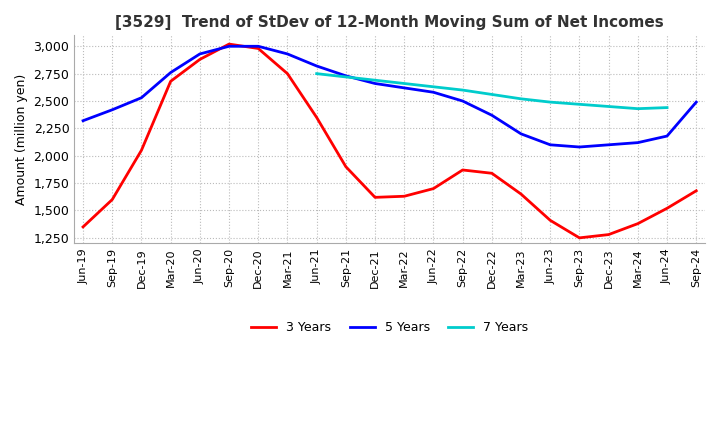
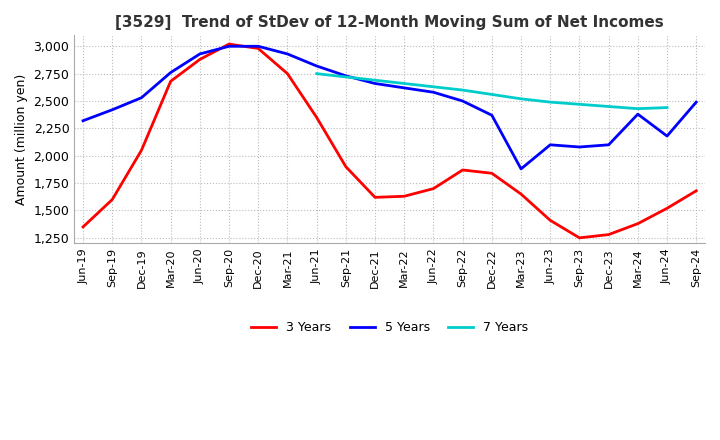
5 Years/Mar-23: 2,200 -> 1,880
5 Years/Mar-24: 2,120 -> 2,380
